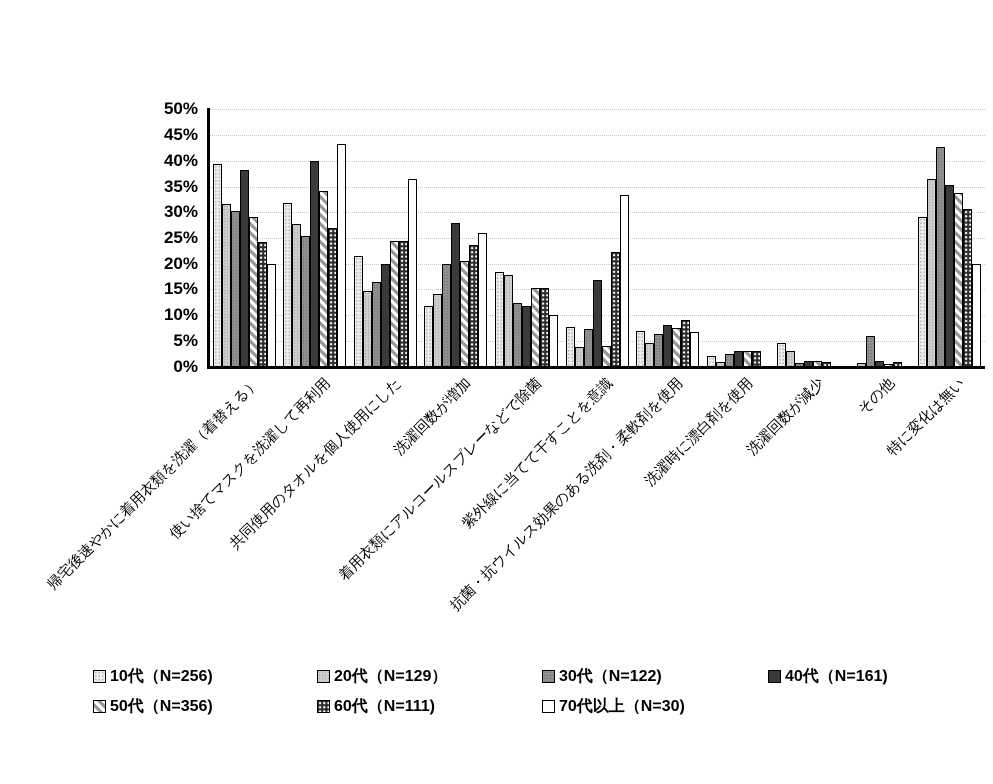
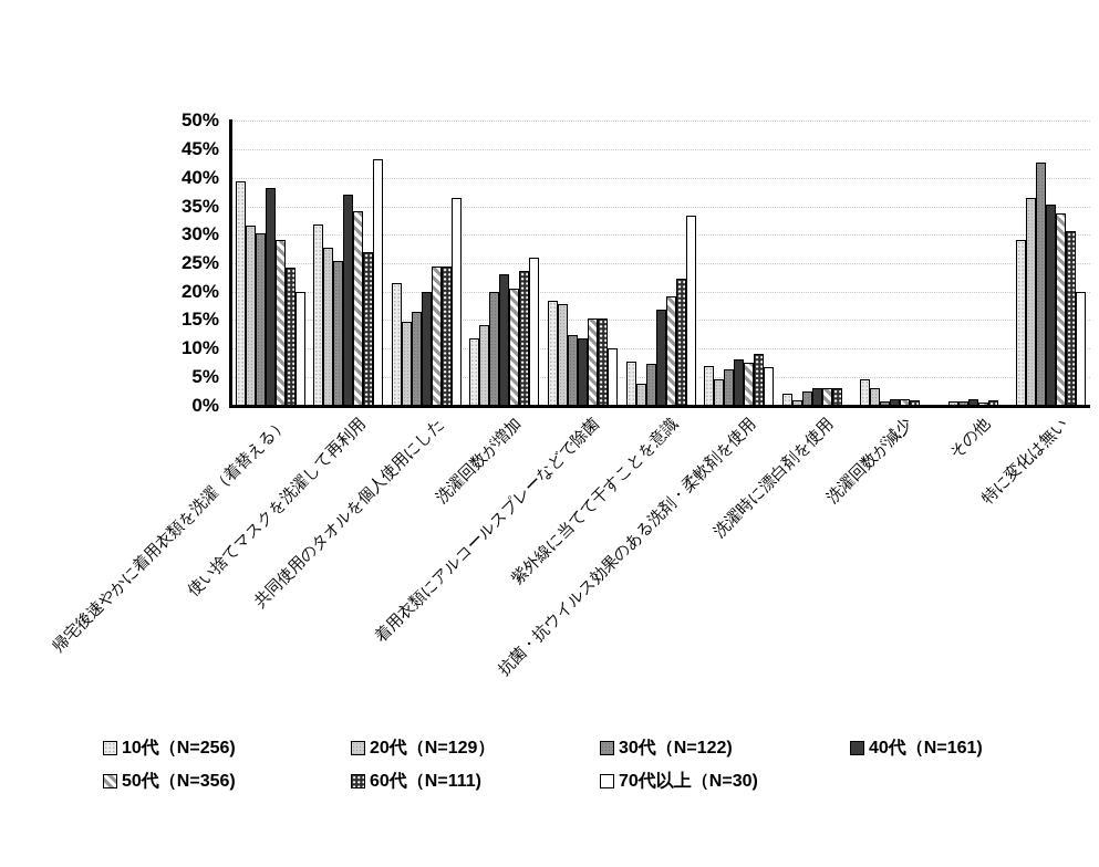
40代（N=161)/使い捨てマスクを洗濯して再利用: 40% -> 37%
40代（N=161)/洗濯回数が増加: 28% -> 23%
50代（N=356)/紫外線に当てて干すことを意識: 4% -> 19%
30代（N=122)/その他: 6% -> 1%
